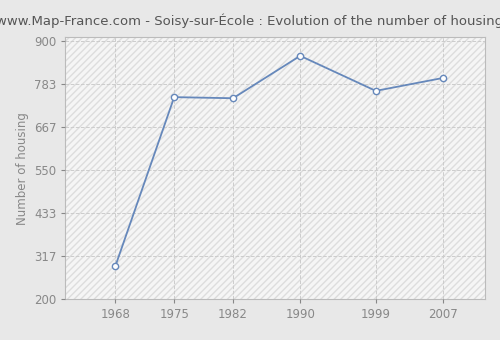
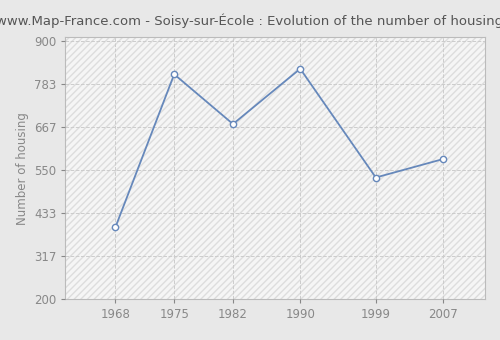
1968: 290 -> 395
1975: 748 -> 810
1982: 745 -> 675
1990: 860 -> 825
1999: 765 -> 530
2007: 800 -> 580
